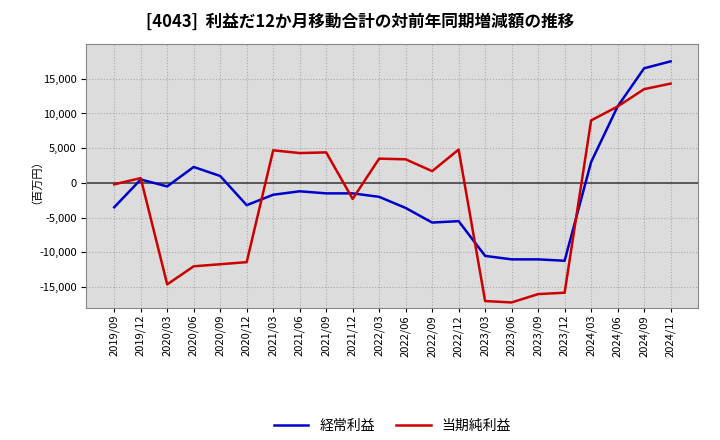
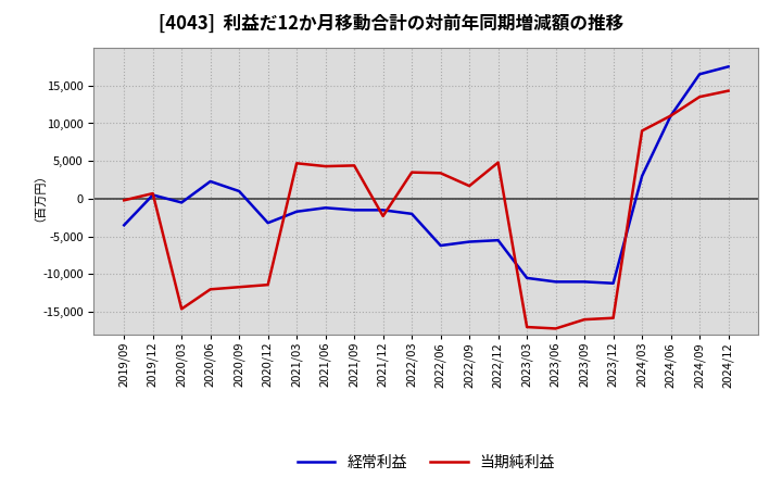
経常利益/2022/06: -3,600 -> -6,200
